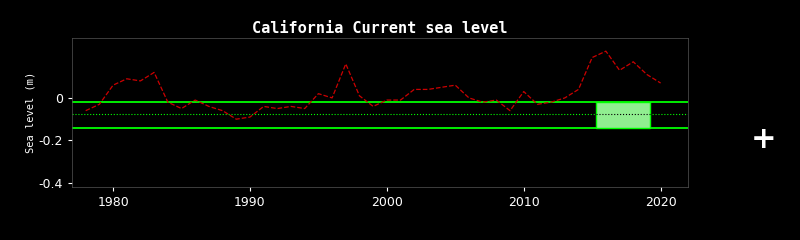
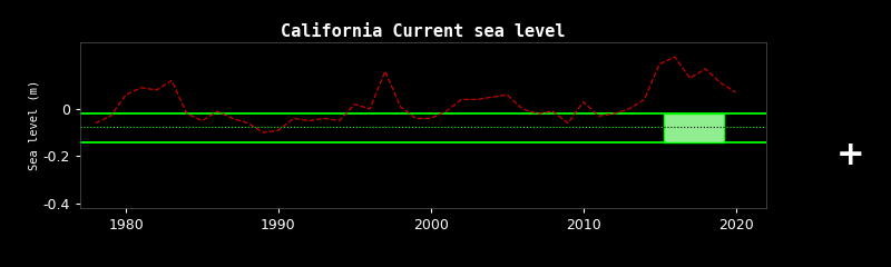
2000: -0.01 -> -0.04
